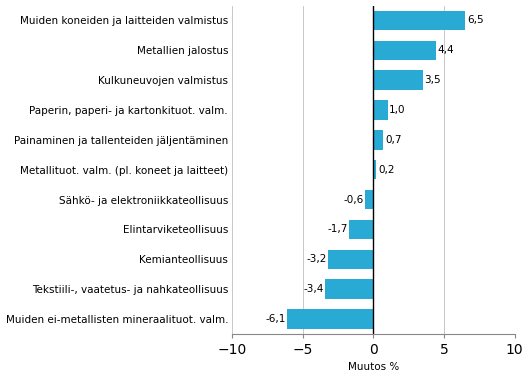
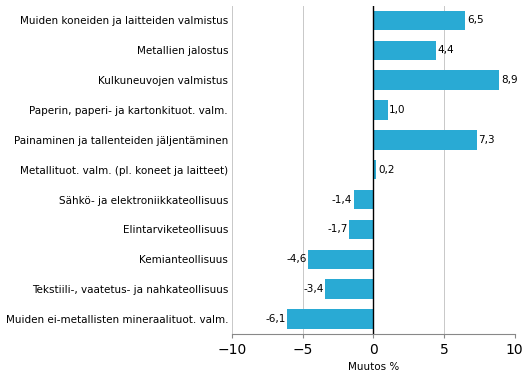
Kulkuneuvojen valmistus: 3,5 -> 8,9
Painaminen ja tallenteiden jäljentäminen: 0,7 -> 7,3
Sähkö- ja elektroniikkateollisuus: -0,6 -> -1,4
Kemianteollisuus: -3,2 -> -4,6
